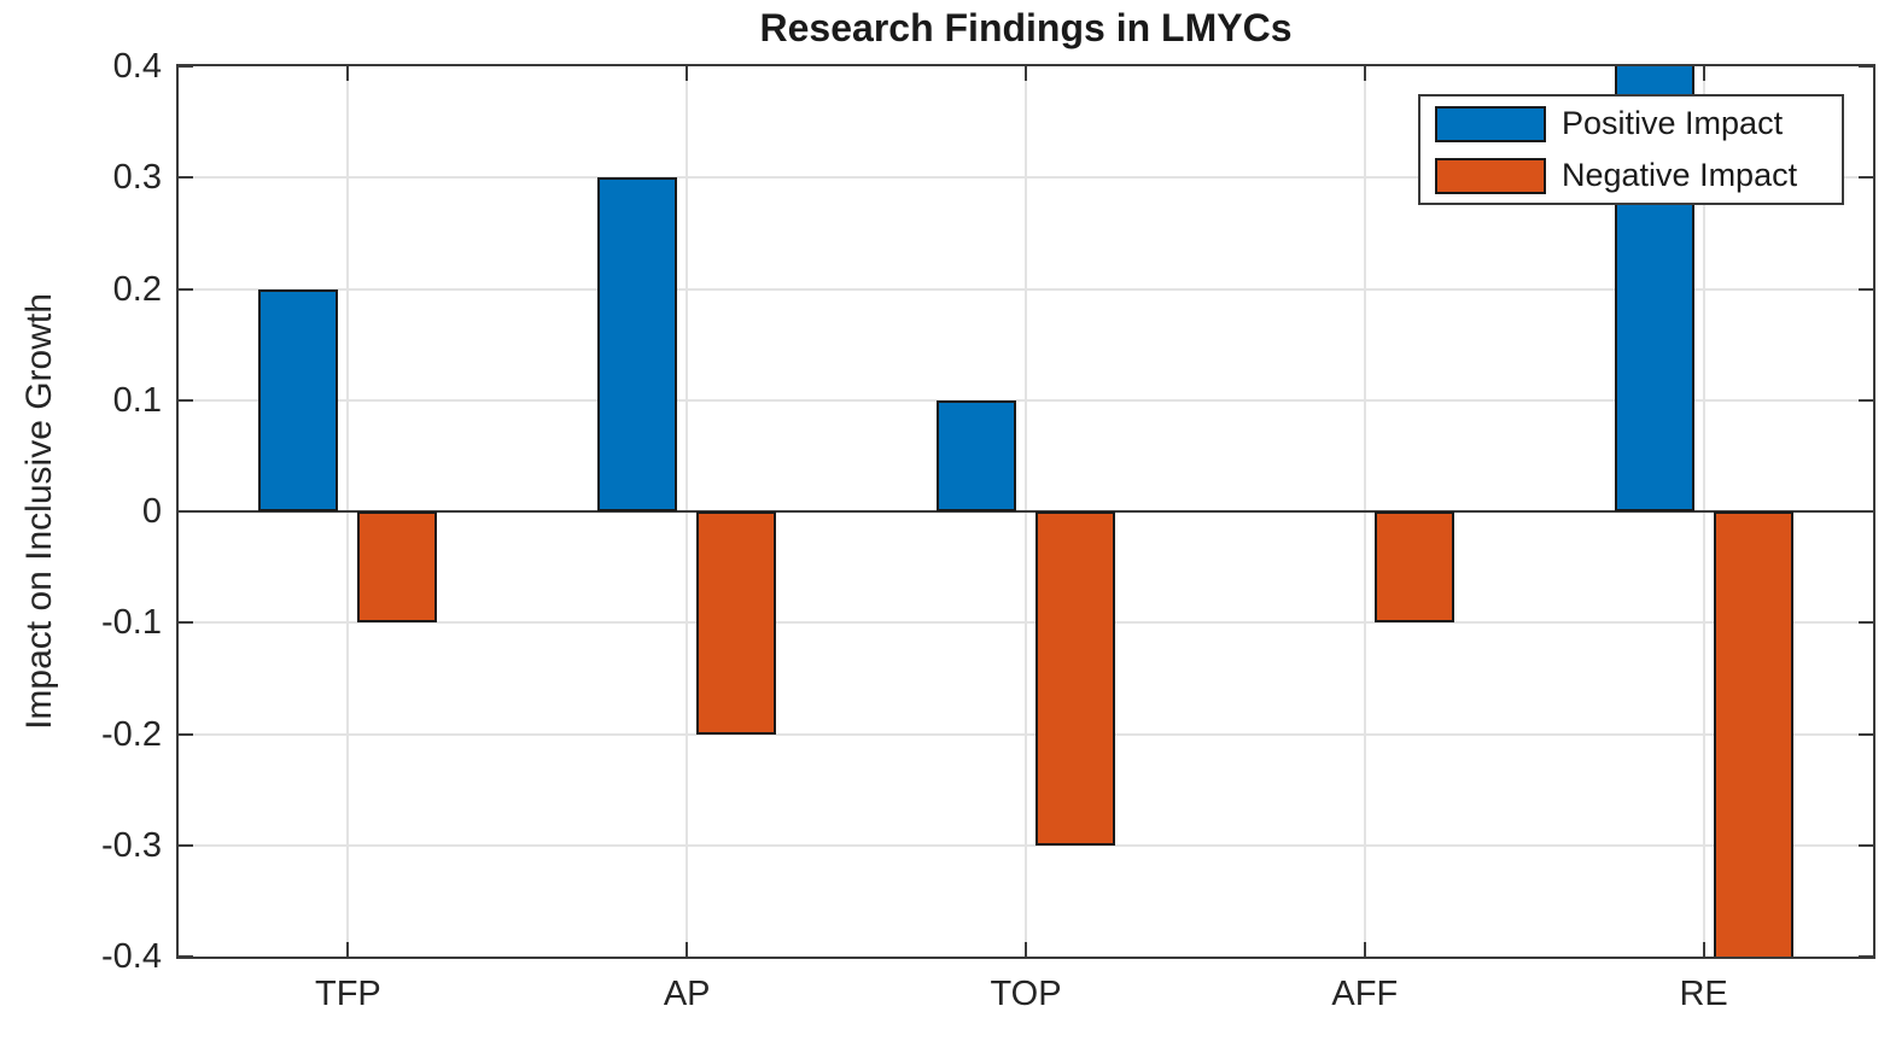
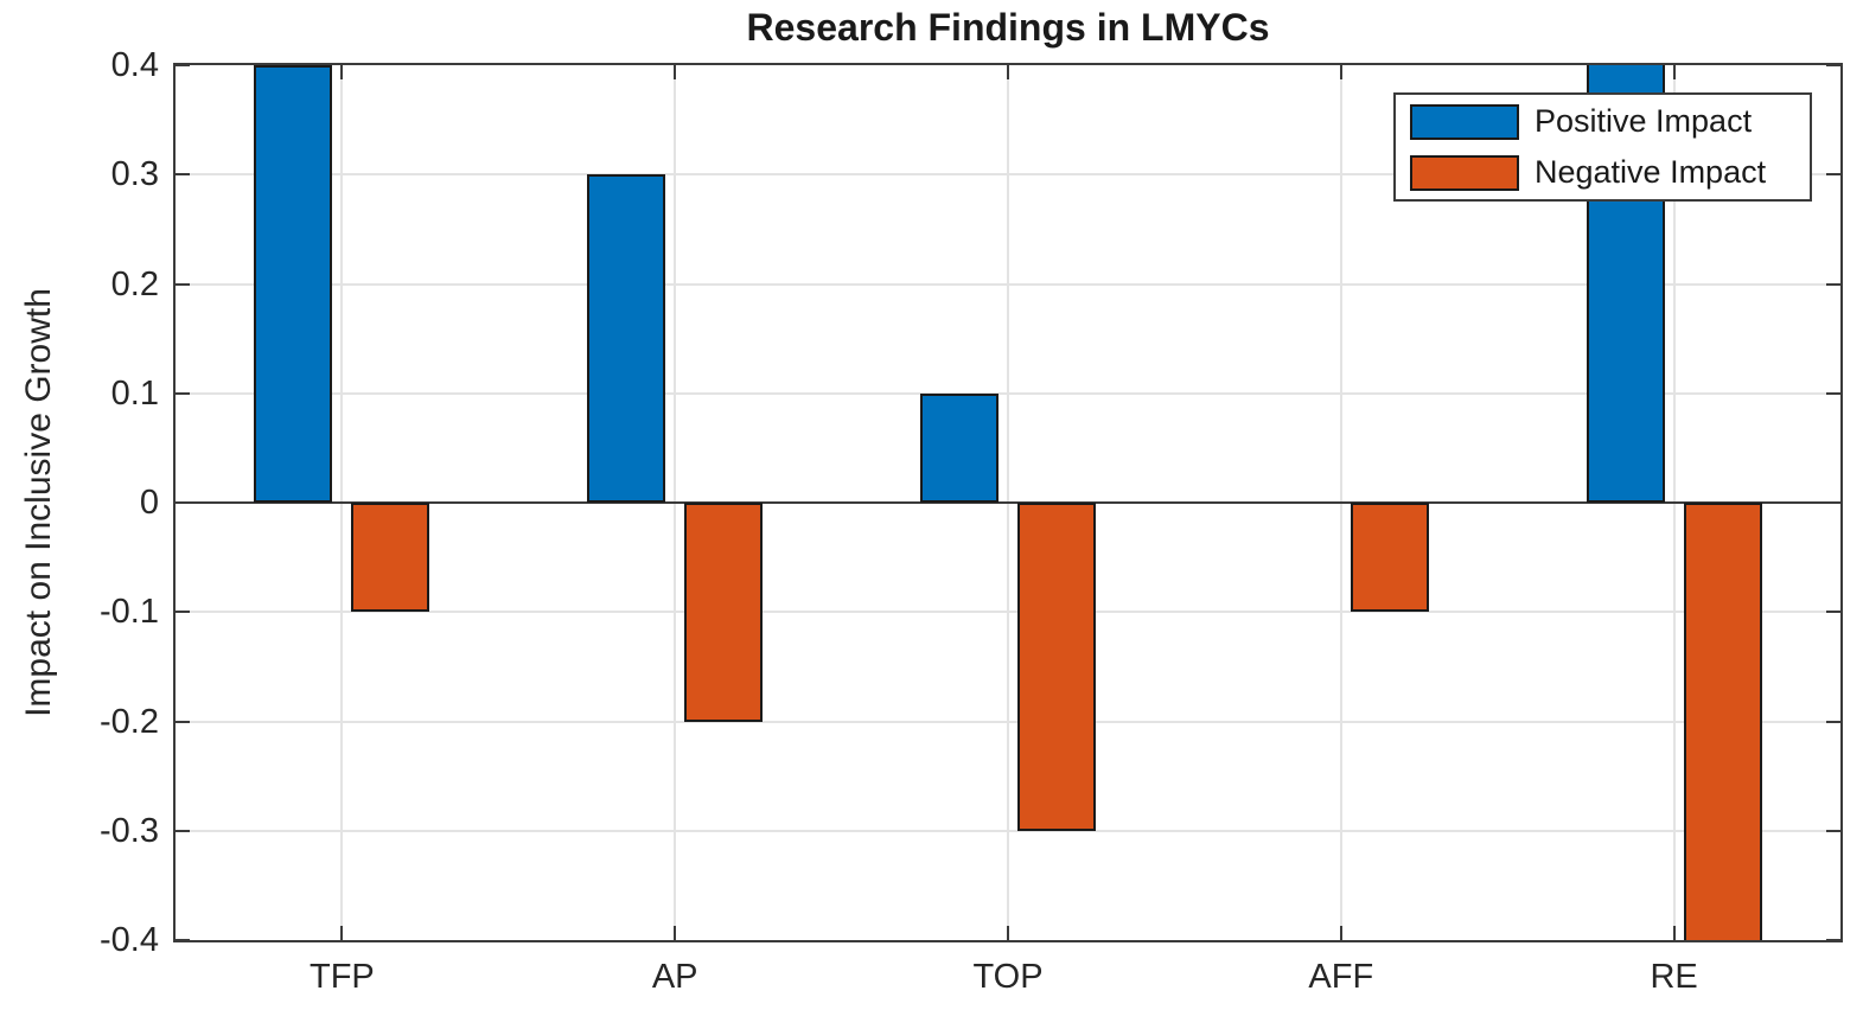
Positive Impact/TFP: 0.2 -> 0.4
